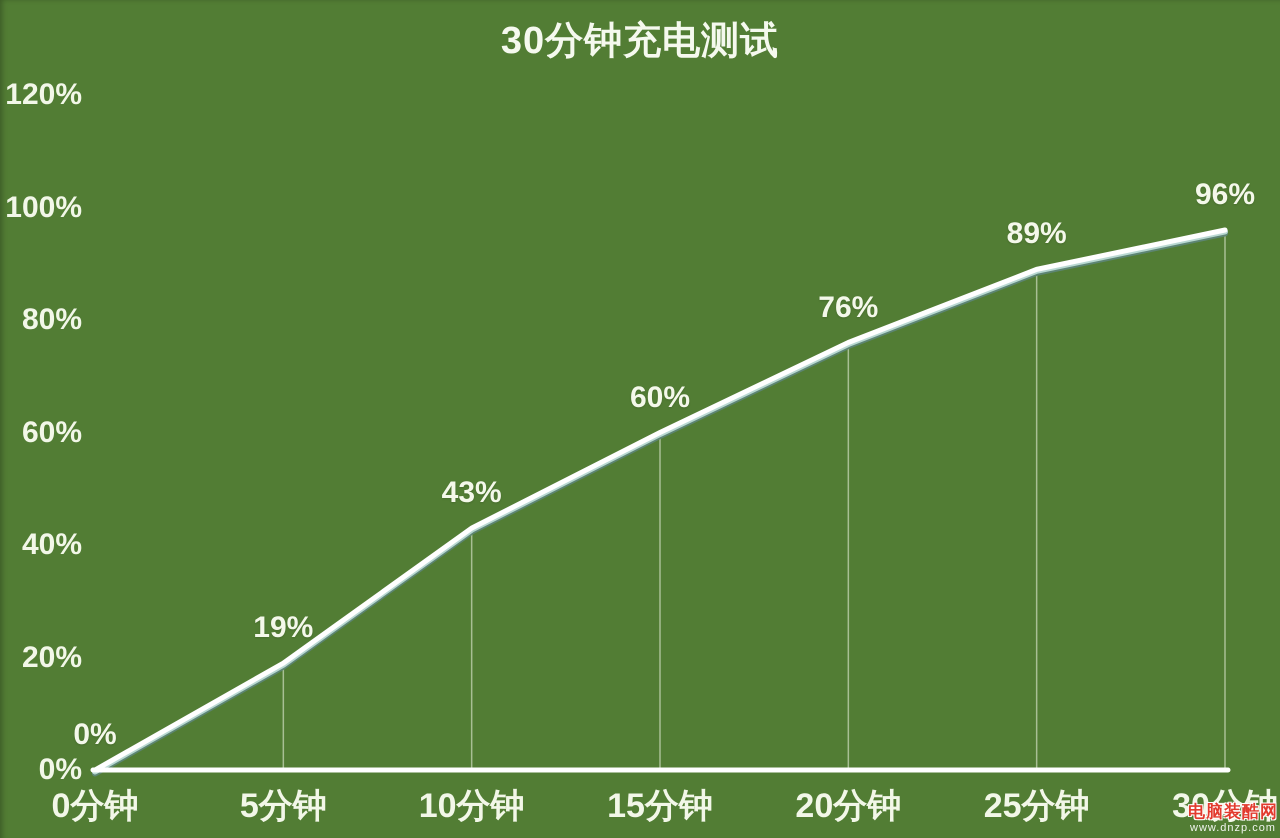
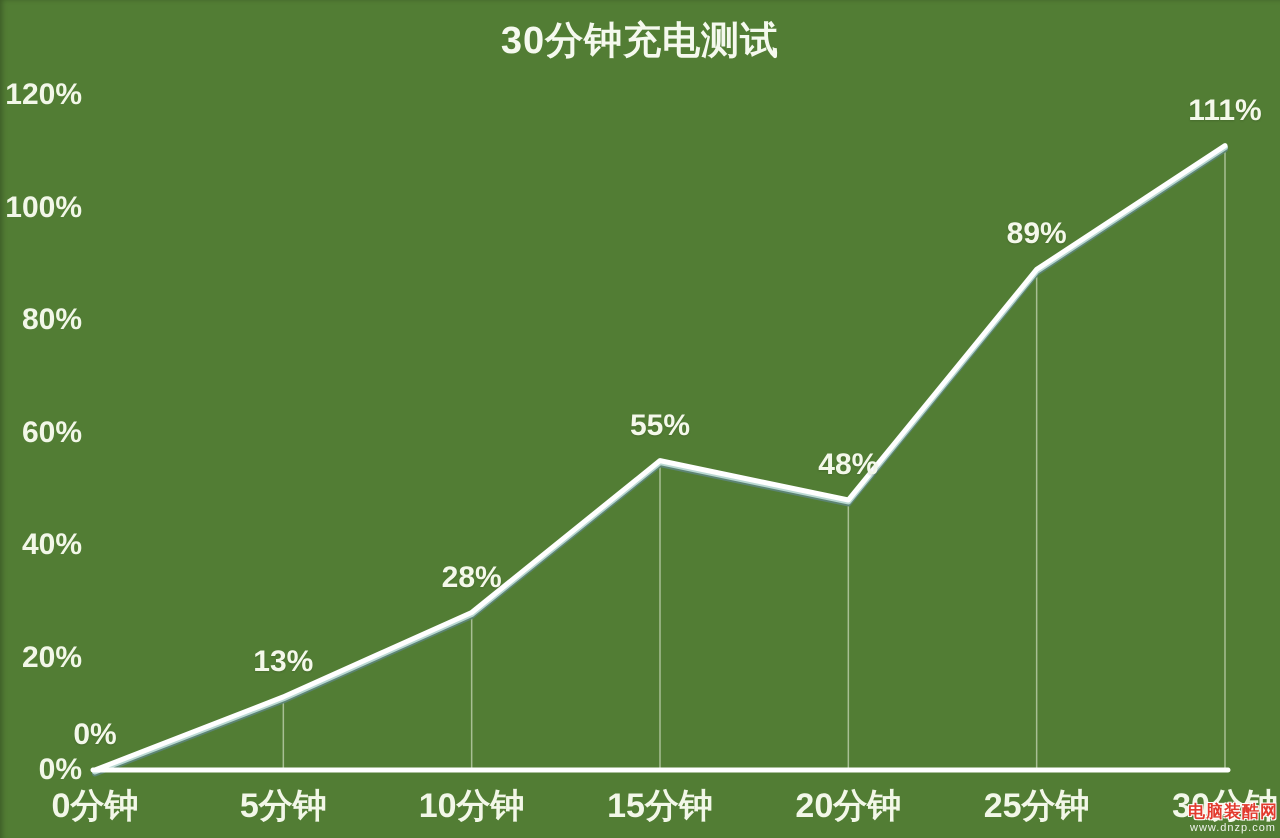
5分钟: 19% -> 13%
10分钟: 43% -> 28%
15分钟: 60% -> 55%
20分钟: 76% -> 48%
30分钟: 96% -> 111%
